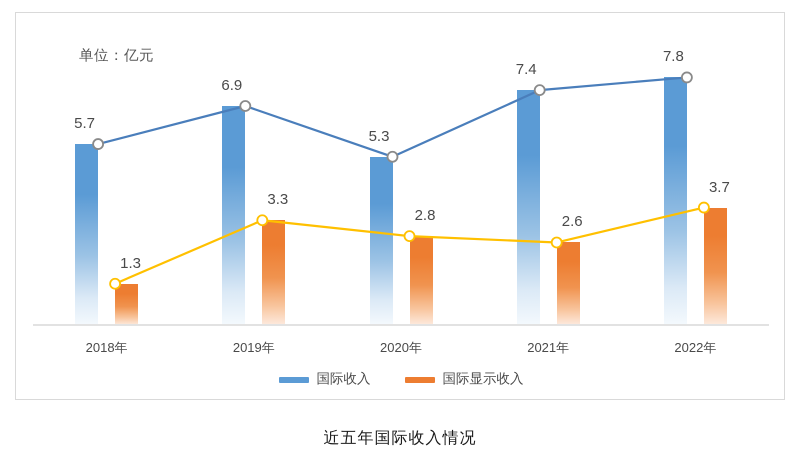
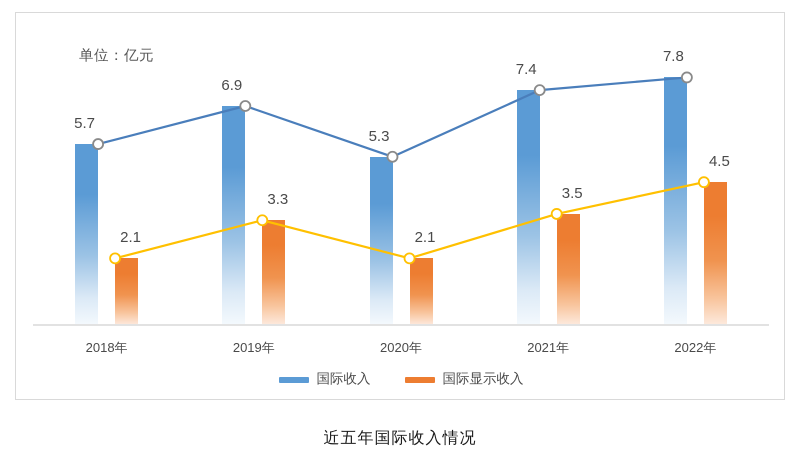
国际显示收入/2018年: 1.3 -> 2.1
国际显示收入/2020年: 2.8 -> 2.1
国际显示收入/2021年: 2.6 -> 3.5
国际显示收入/2022年: 3.7 -> 4.5
